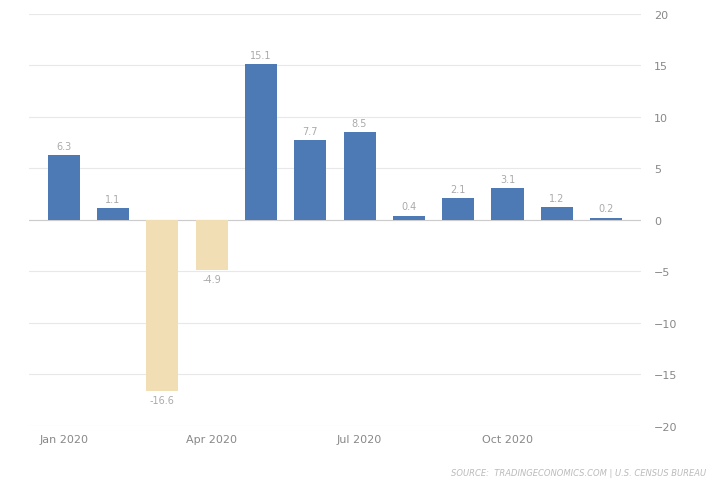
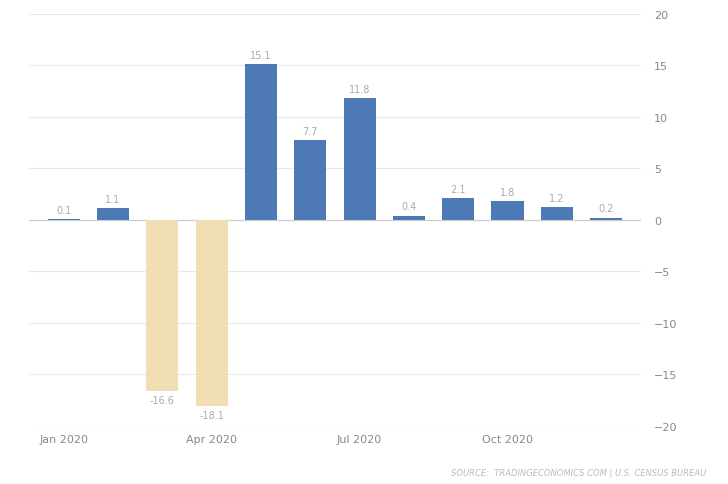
Jan 2020: 6.3 -> 0.1
Apr 2020: -4.9 -> -18.1
Jul 2020: 8.5 -> 11.8
Oct 2020: 3.1 -> 1.8
